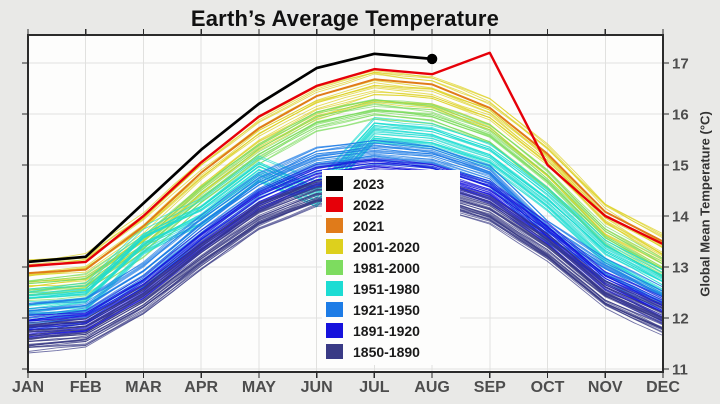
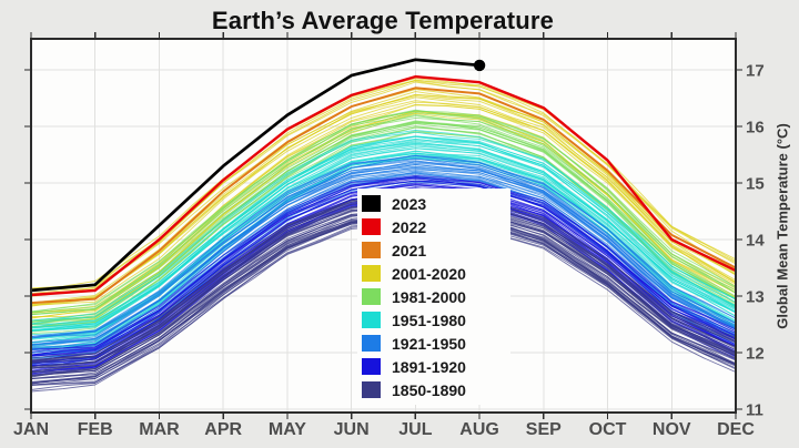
1951-1980/MAR: 13.5 -> 13.1
1951-1980/JUN: 14.4 -> 15.5
2022/SEP: 17.2 -> 16.3
2022/OCT: 15.0 -> 15.4
1921-1950/OCT: 13.7 -> 14.0
